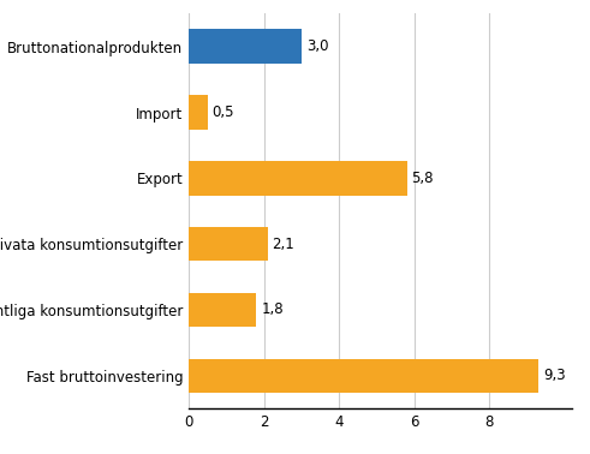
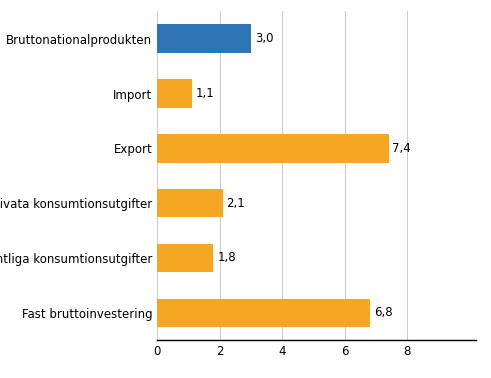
Import: 0,5 -> 1,1
Export: 5,8 -> 7,4
Fast bruttoinvestering: 9,3 -> 6,8
